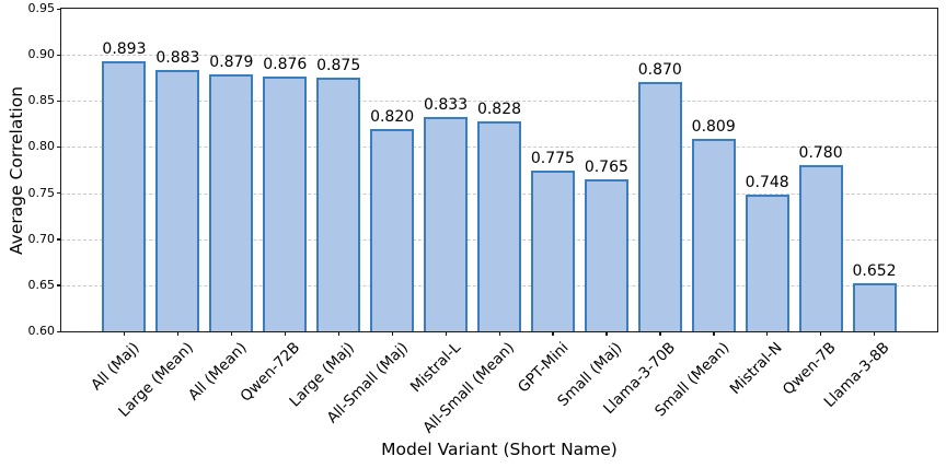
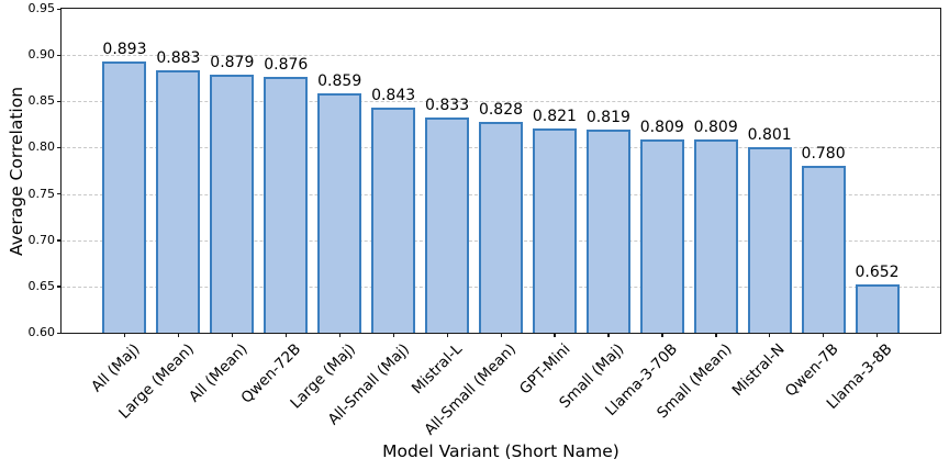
Large (Maj): 0.875 -> 0.859
All-Small (Maj): 0.820 -> 0.843
GPT-Mini: 0.775 -> 0.821
Small (Maj): 0.765 -> 0.819
Llama-3-70B: 0.870 -> 0.809
Mistral-N: 0.748 -> 0.801
